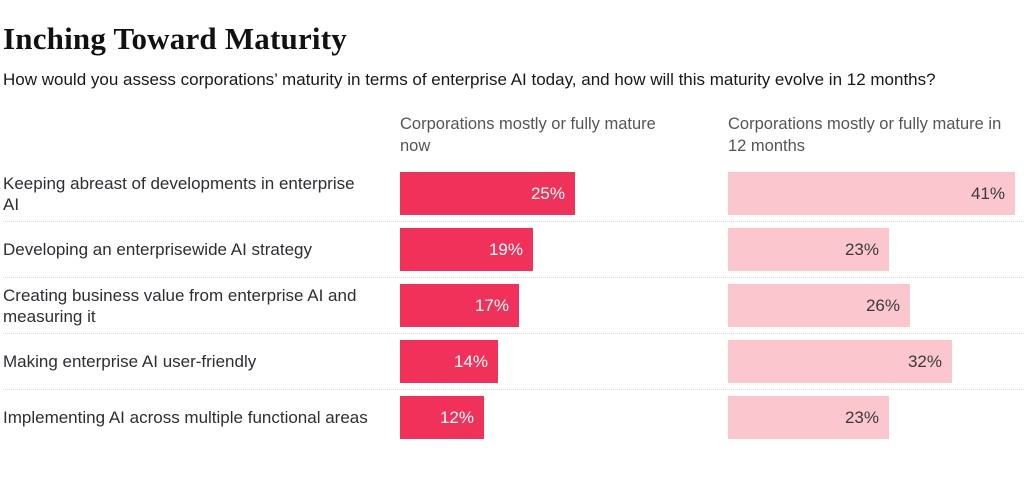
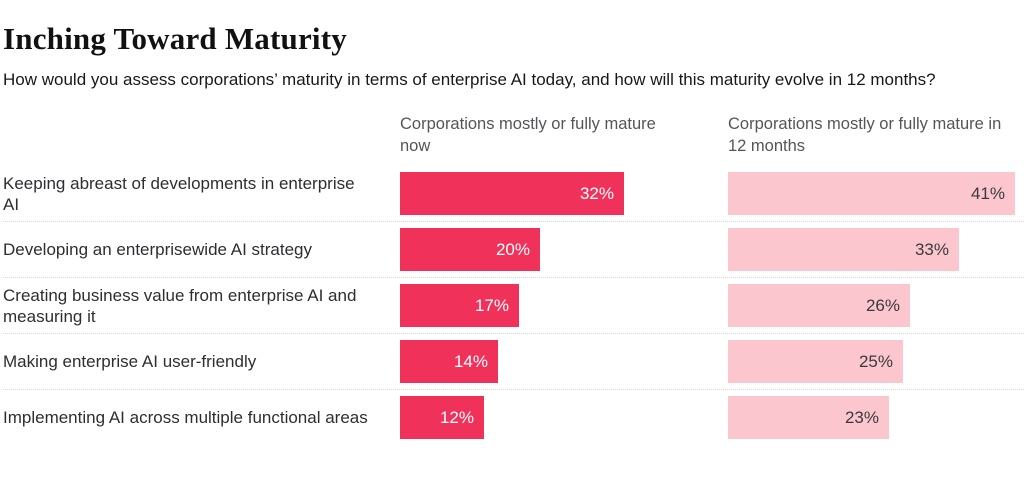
Corporations mostly or fully mature now/Keeping abreast of developments in enterprise AI: 25% -> 32%
Corporations mostly or fully mature now/Developing an enterprisewide AI strategy: 19% -> 20%
Corporations mostly or fully mature in 12 months/Developing an enterprisewide AI strategy: 23% -> 33%
Corporations mostly or fully mature in 12 months/Making enterprise AI user-friendly: 32% -> 25%
